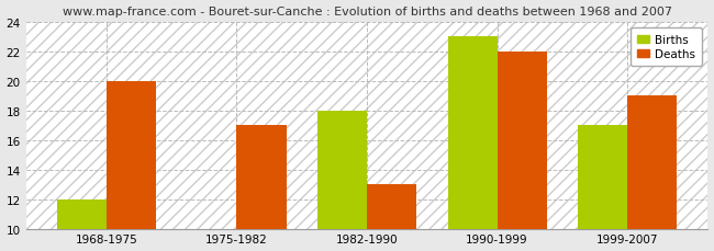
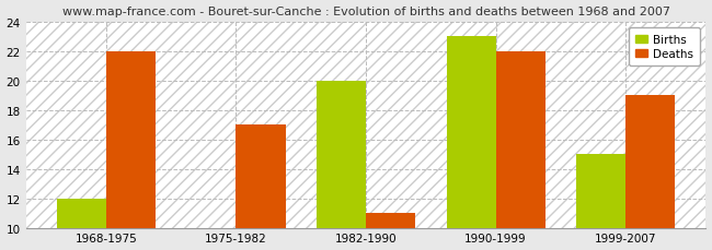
Deaths/1968-1975: 20 -> 22
Births/1982-1990: 18 -> 20
Deaths/1982-1990: 13 -> 11
Births/1999-2007: 17 -> 15
